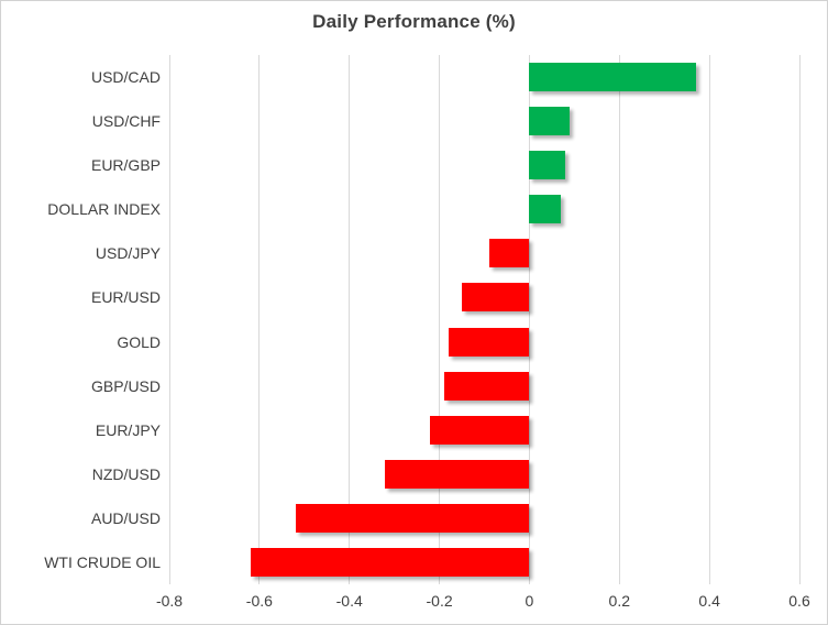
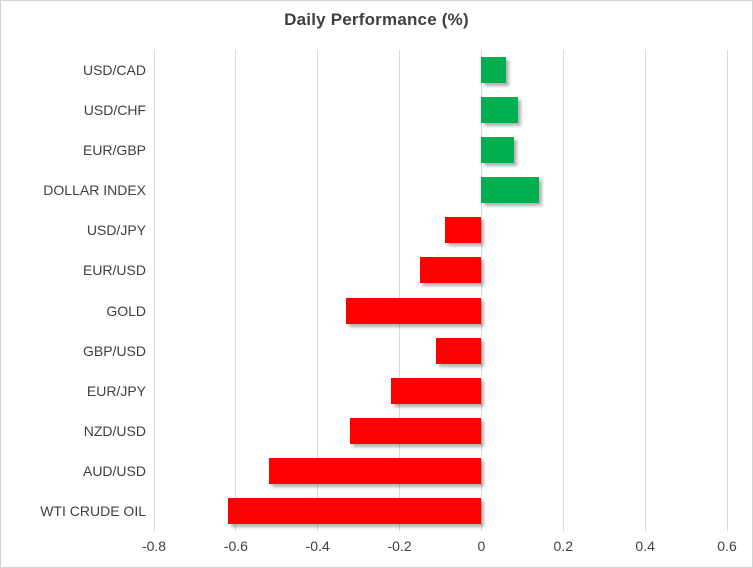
USD/CAD: 0.37 -> 0.06
DOLLAR INDEX: 0.07 -> 0.14
GOLD: -0.18 -> -0.33
GBP/USD: -0.19 -> -0.11
